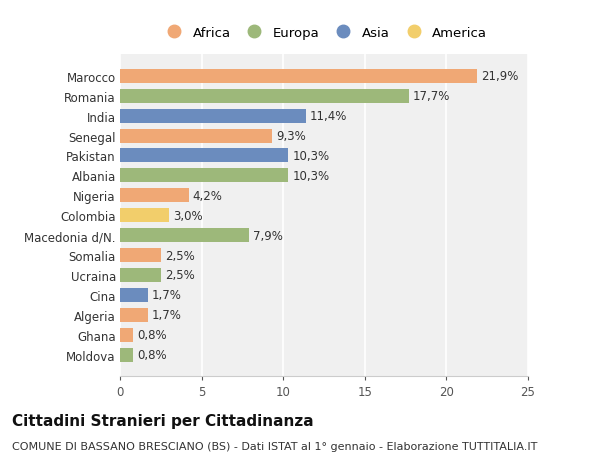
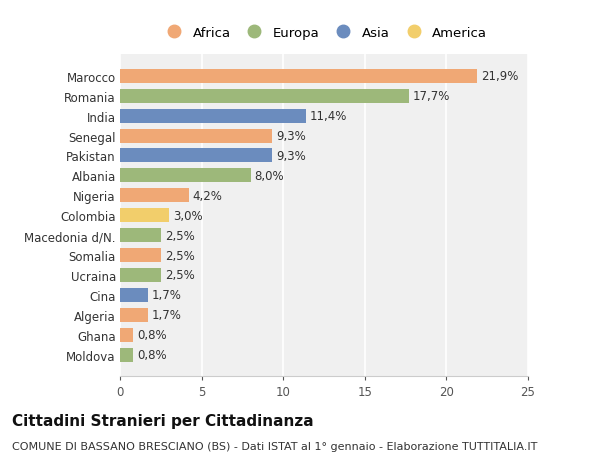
Pakistan: 10,3% -> 9,3%
Albania: 10,3% -> 8,0%
Macedonia d/N.: 7,9% -> 2,5%
